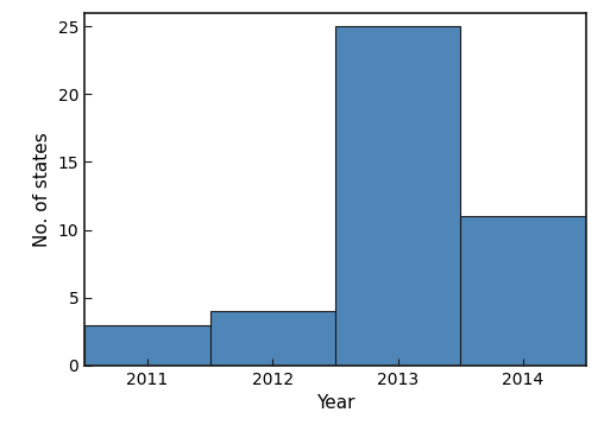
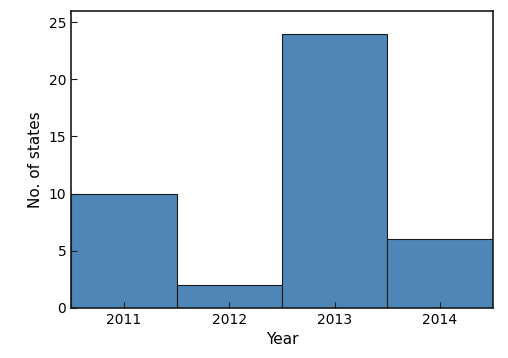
2011: 3 -> 10
2012: 4 -> 2
2013: 25 -> 24
2014: 11 -> 6
